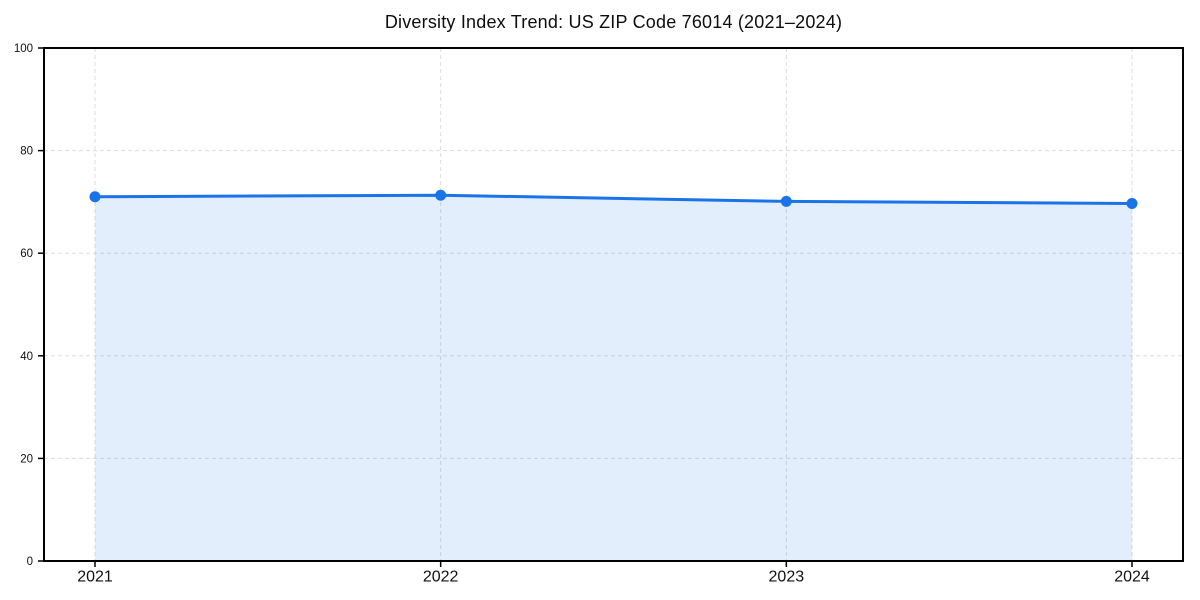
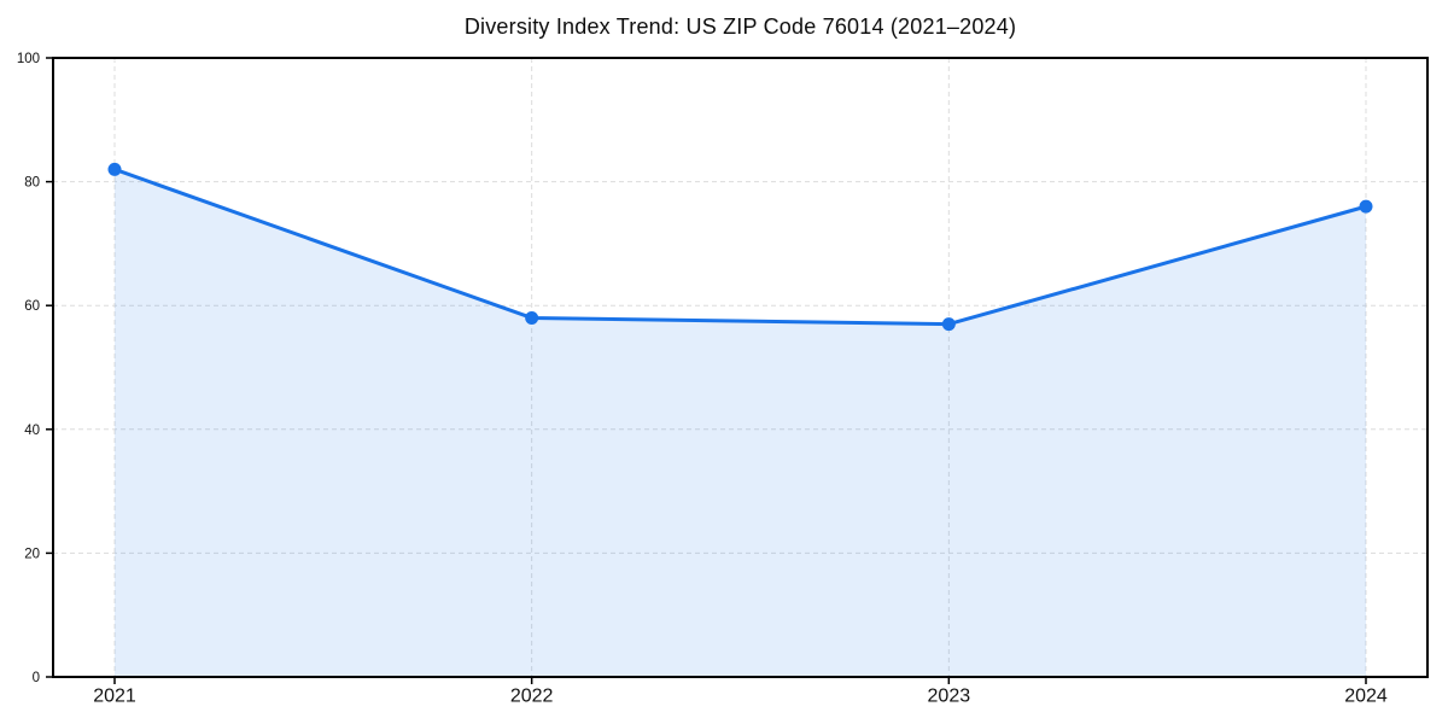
2021: 71 -> 82
2022: 71 -> 58
2023: 70 -> 57
2024: 70 -> 76
